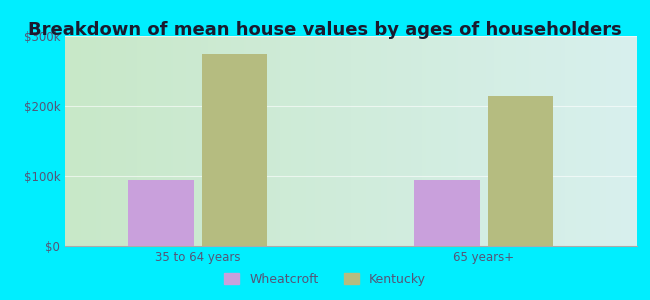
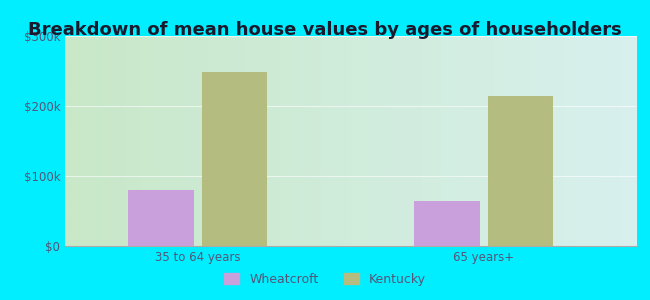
Wheatcroft/35 to 64 years: $94k -> $80k
Kentucky/35 to 64 years: $274k -> $248k
Wheatcroft/65 years+: $94k -> $65k
